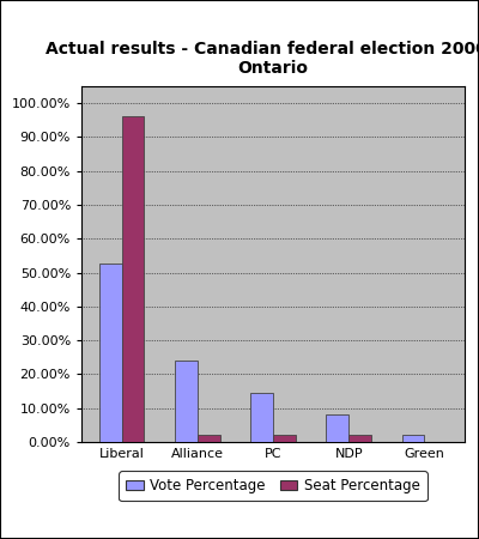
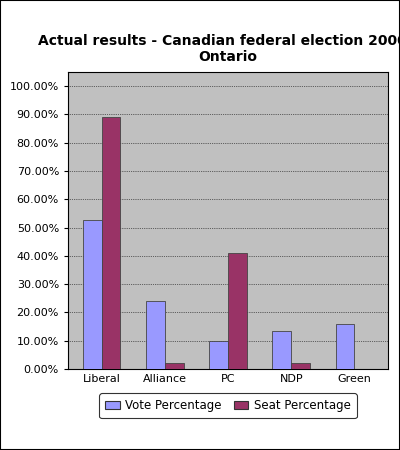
Seat Percentage/Liberal: 96.1% -> 89.0%
Vote Percentage/PC: 14.3% -> 10.0%
Seat Percentage/PC: 2.0% -> 41.0%
Vote Percentage/NDP: 8.2% -> 13.5%
Vote Percentage/Green: 2.1% -> 16.0%
